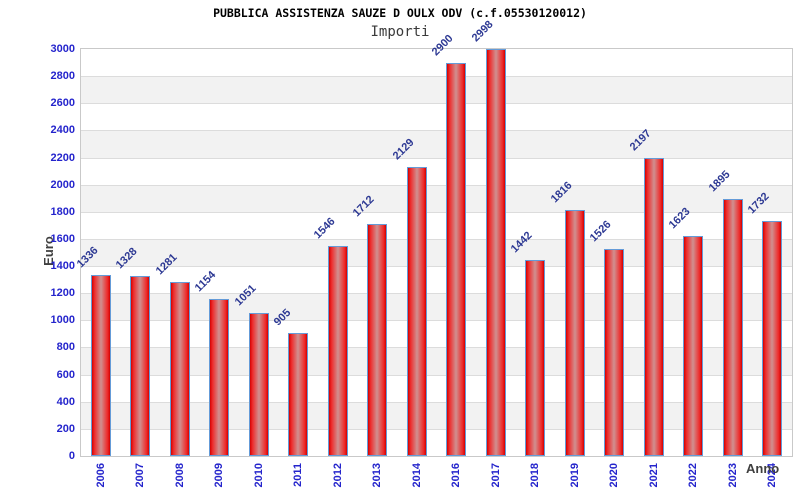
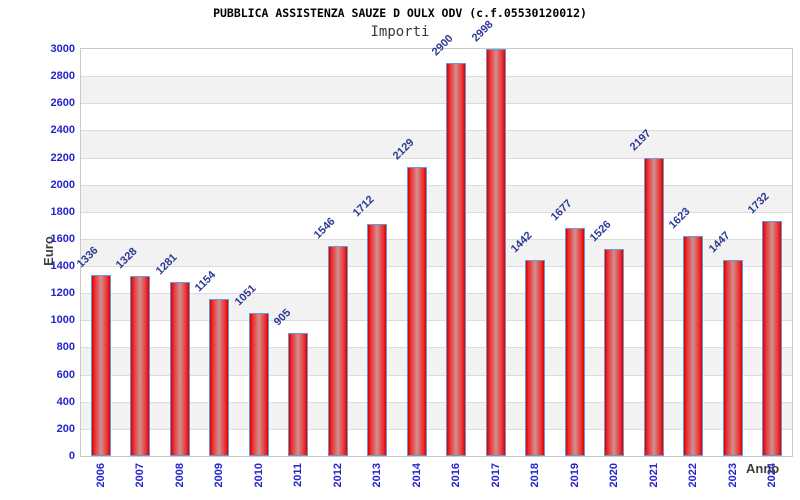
2019: 1816 -> 1677
2023: 1895 -> 1447
